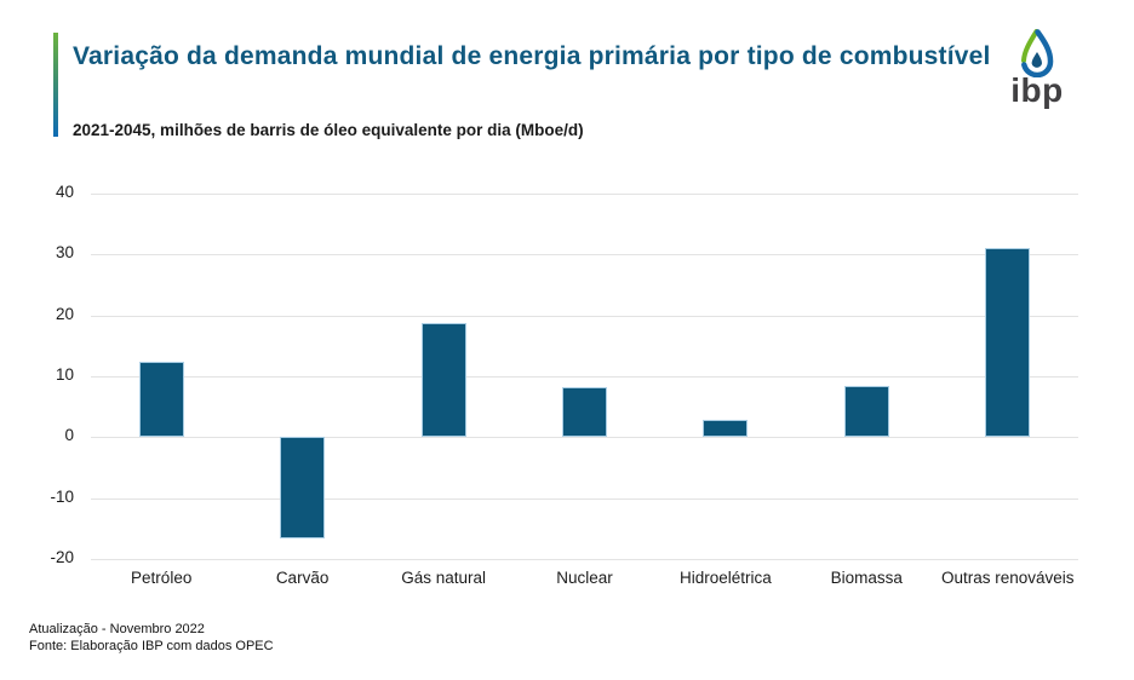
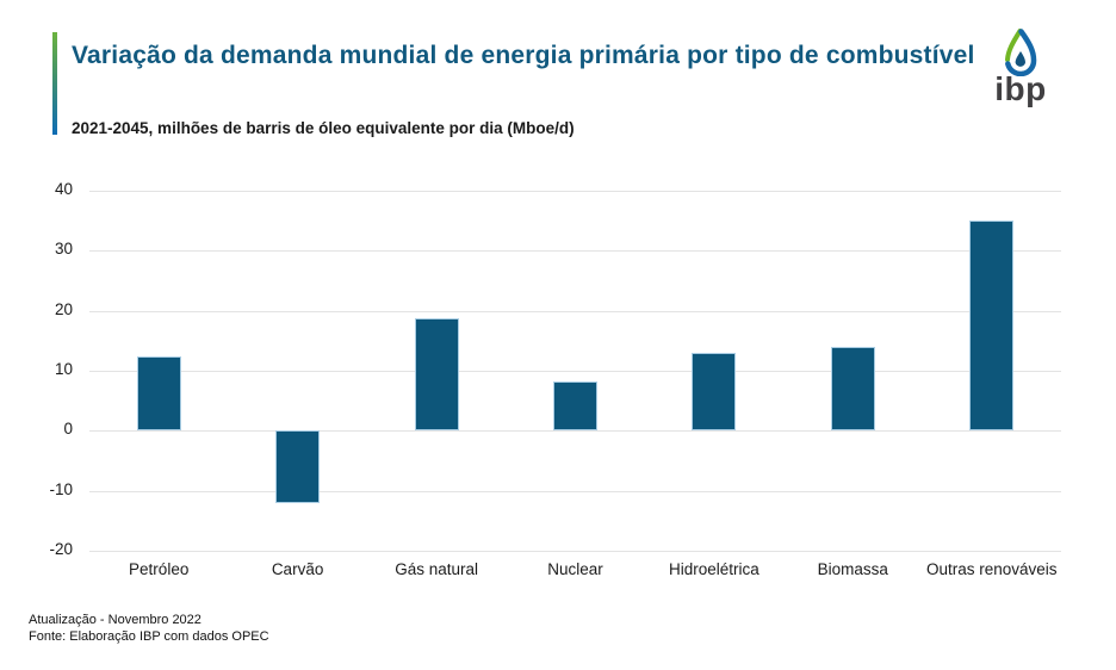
Carvão: -17 -> -12
Hidroelétrica: 3 -> 13
Biomassa: 8 -> 14
Outras renováveis: 31 -> 35
